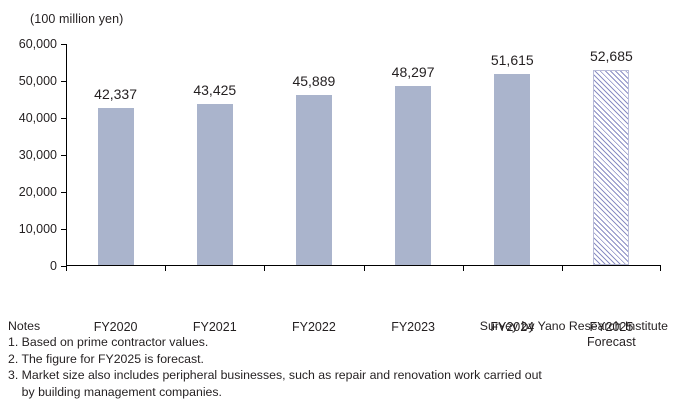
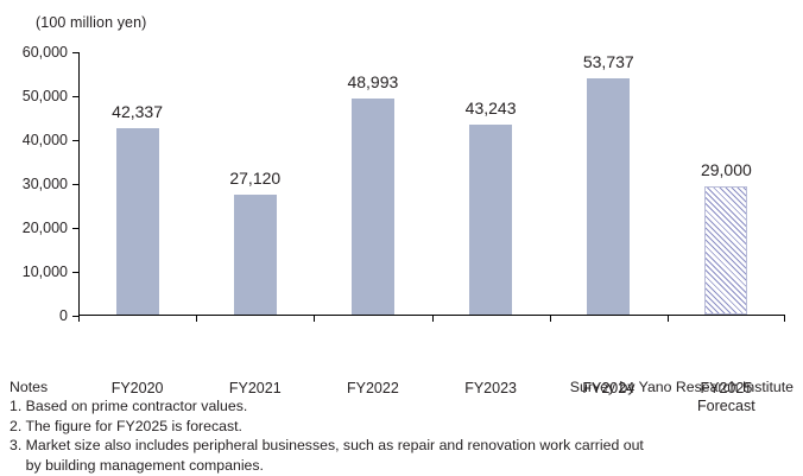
FY2021: 43,425 -> 27,120
FY2022: 45,889 -> 48,993
FY2023: 48,297 -> 43,243
FY2024: 51,615 -> 53,737
FY2025: 52,685 -> 29,000
